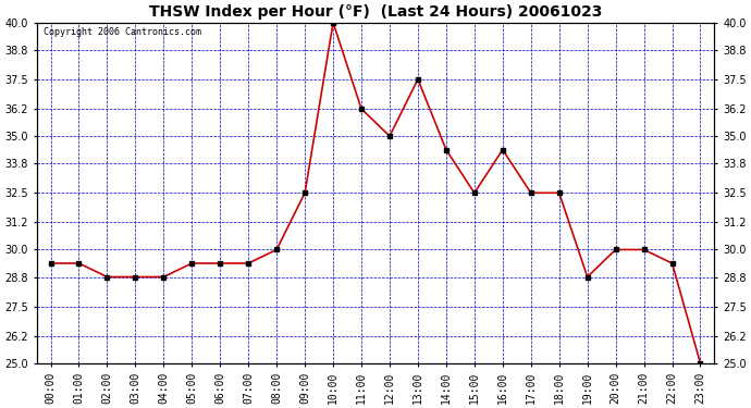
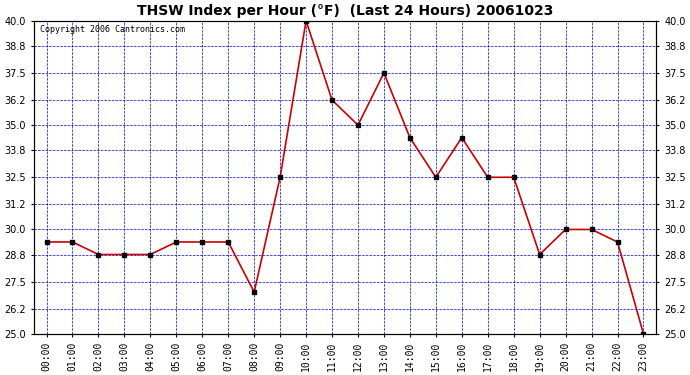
08:00: 30.0 -> 27.0
